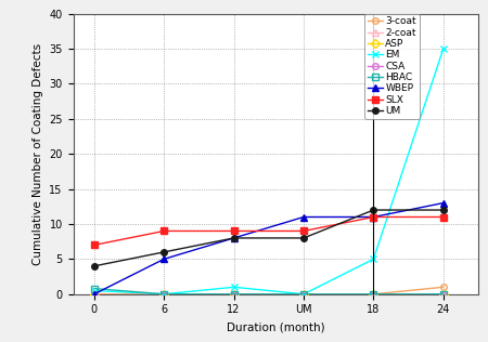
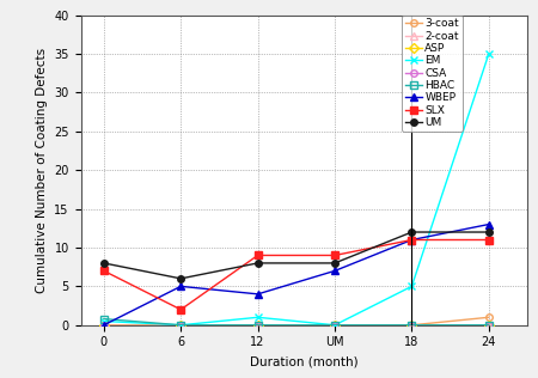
UM/0: 4 -> 8
SLX/6: 9 -> 2
WBEP/12: 8 -> 4
WBEP/UM: 11 -> 7
